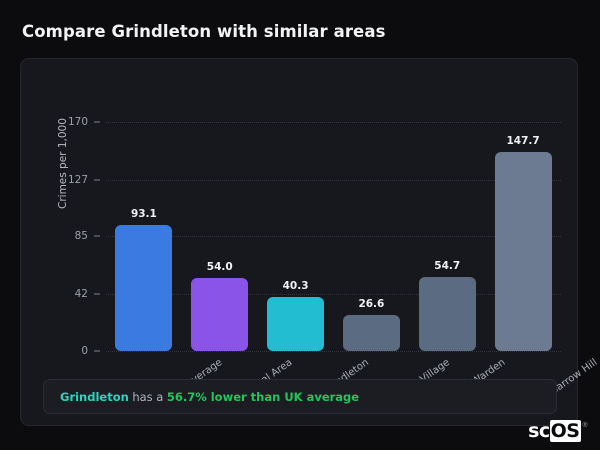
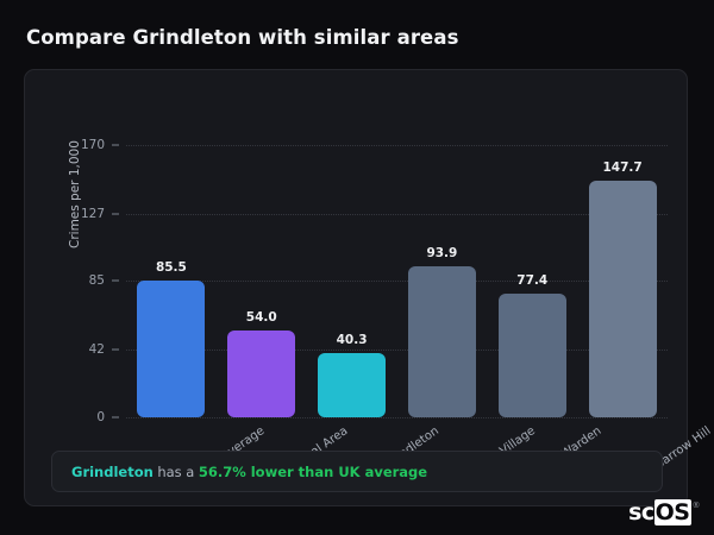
UK Average: 93.1 -> 85.5
Vigo Village: 26.6 -> 93.9
Warden: 54.7 -> 77.4
